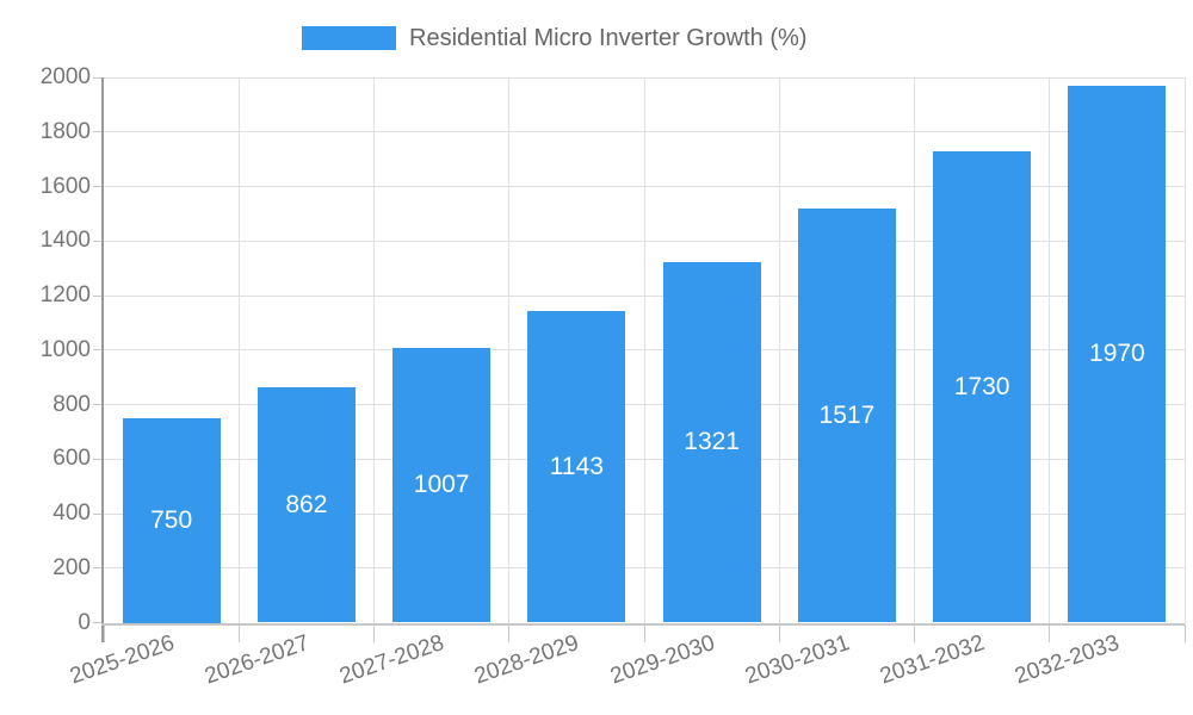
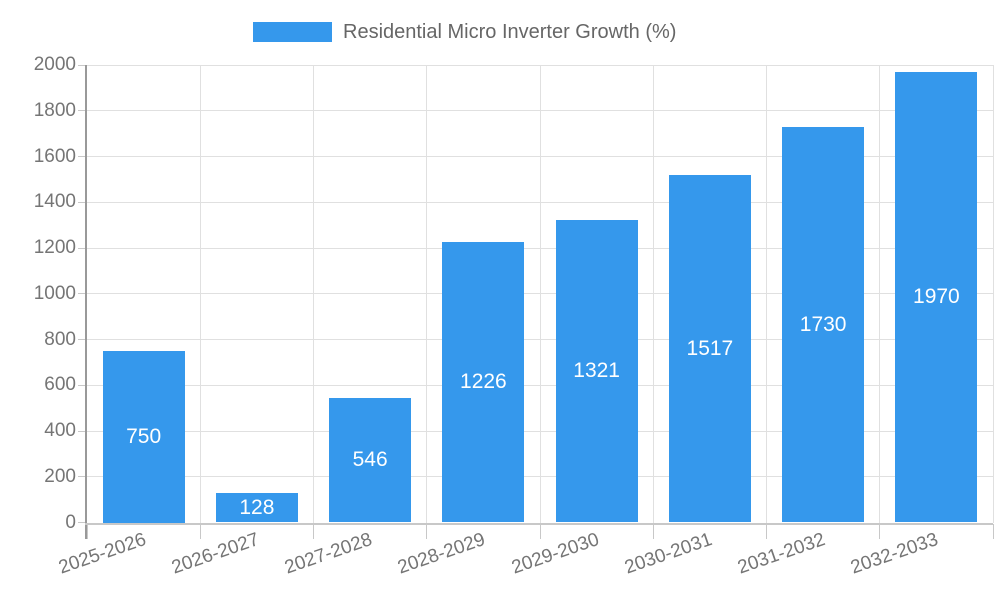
2026-2027: 862 -> 128
2027-2028: 1007 -> 546
2028-2029: 1143 -> 1226
